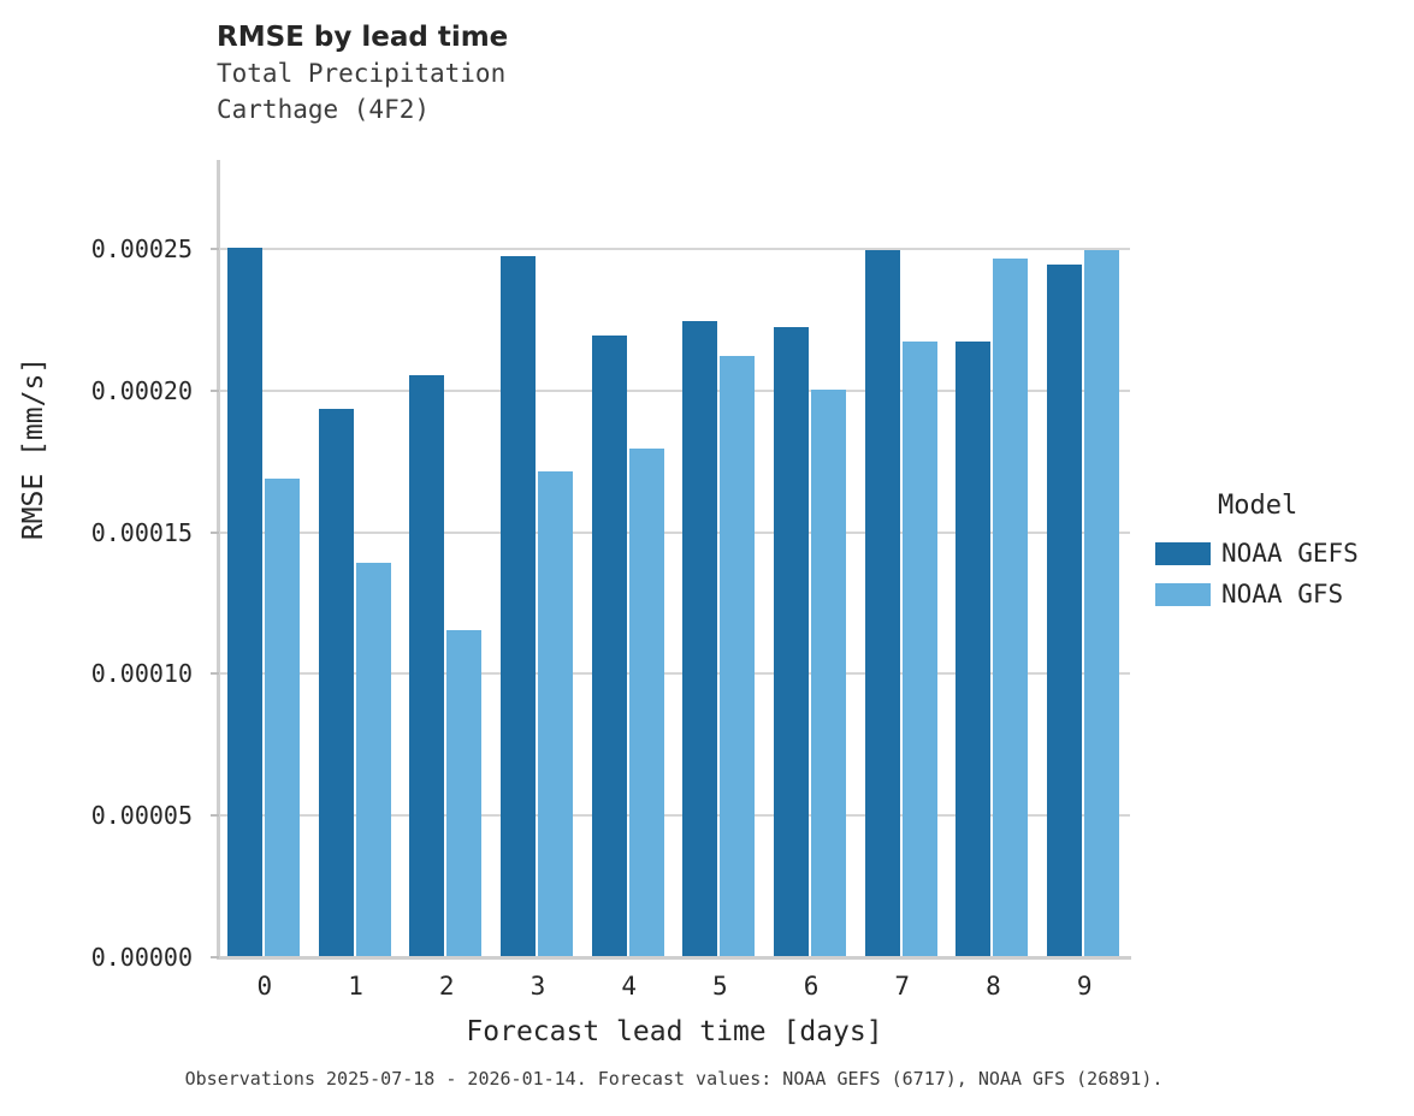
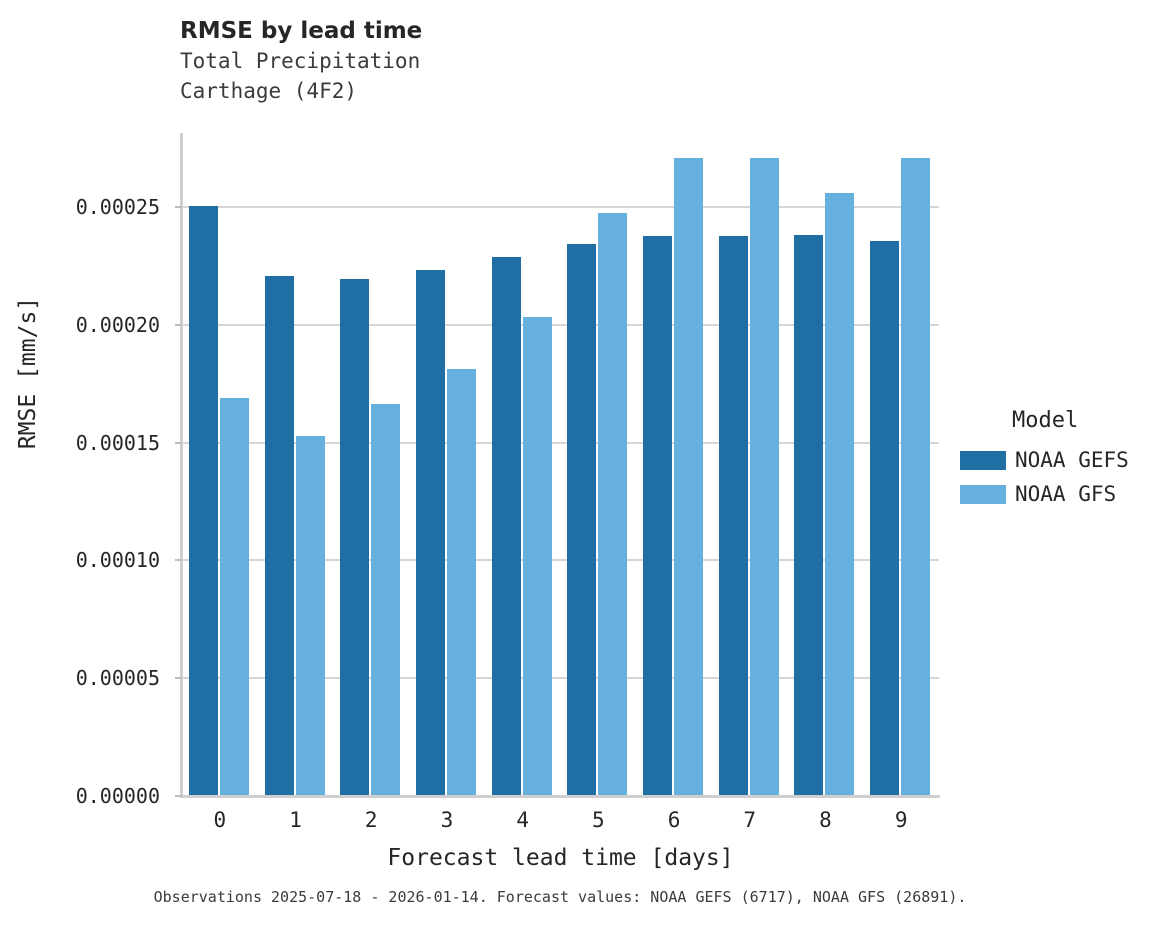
NOAA GEFS/1: 0.000193 -> 0.000220
NOAA GFS/1: 0.000139 -> 0.000152
NOAA GEFS/2: 0.000205 -> 0.000219
NOAA GFS/2: 0.000115 -> 0.000166
NOAA GEFS/3: 0.000247 -> 0.000223
NOAA GFS/3: 0.000171 -> 0.000181
NOAA GEFS/4: 0.000219 -> 0.000228
NOAA GFS/4: 0.000179 -> 0.000203
NOAA GEFS/5: 0.000224 -> 0.000234
NOAA GFS/5: 0.000212 -> 0.000247
NOAA GEFS/6: 0.000222 -> 0.000237
NOAA GFS/6: 0.000200 -> 0.000271
NOAA GEFS/7: 0.000249 -> 0.000237
NOAA GFS/7: 0.000217 -> 0.000271
NOAA GEFS/8: 0.000217 -> 0.000238
NOAA GFS/8: 0.000246 -> 0.000255
NOAA GEFS/9: 0.000244 -> 0.000235
NOAA GFS/9: 0.000249 -> 0.000271
